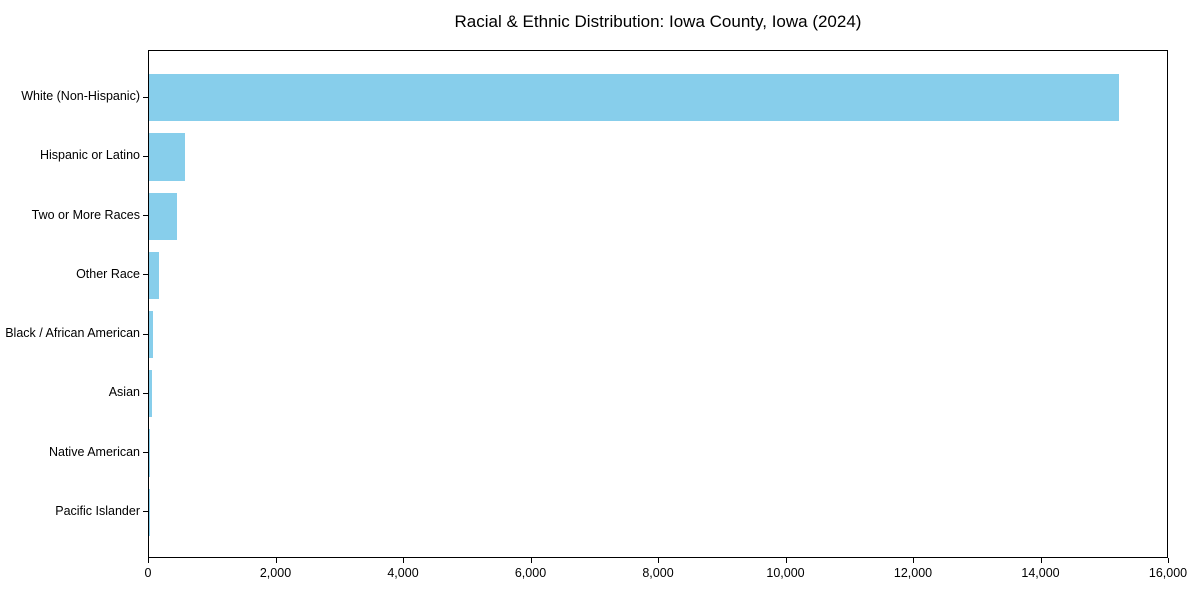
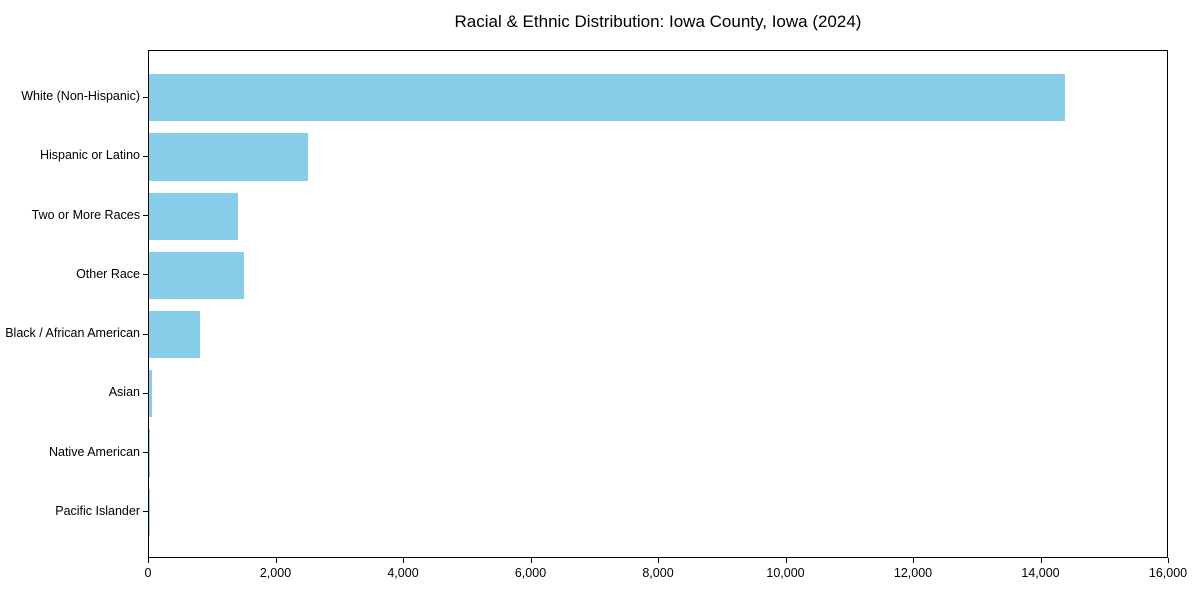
White (Non-Hispanic): 15200 -> 14400
Hispanic or Latino: 600 -> 2500
Two or More Races: 400 -> 1400
Other Race: 200 -> 1500
Black / African American: 100 -> 800
